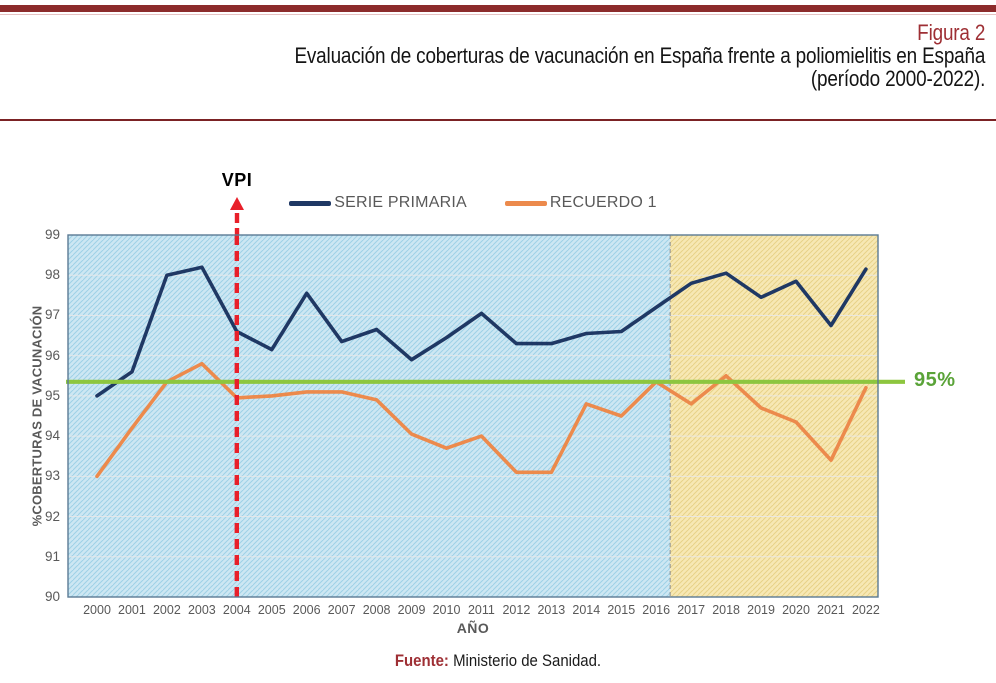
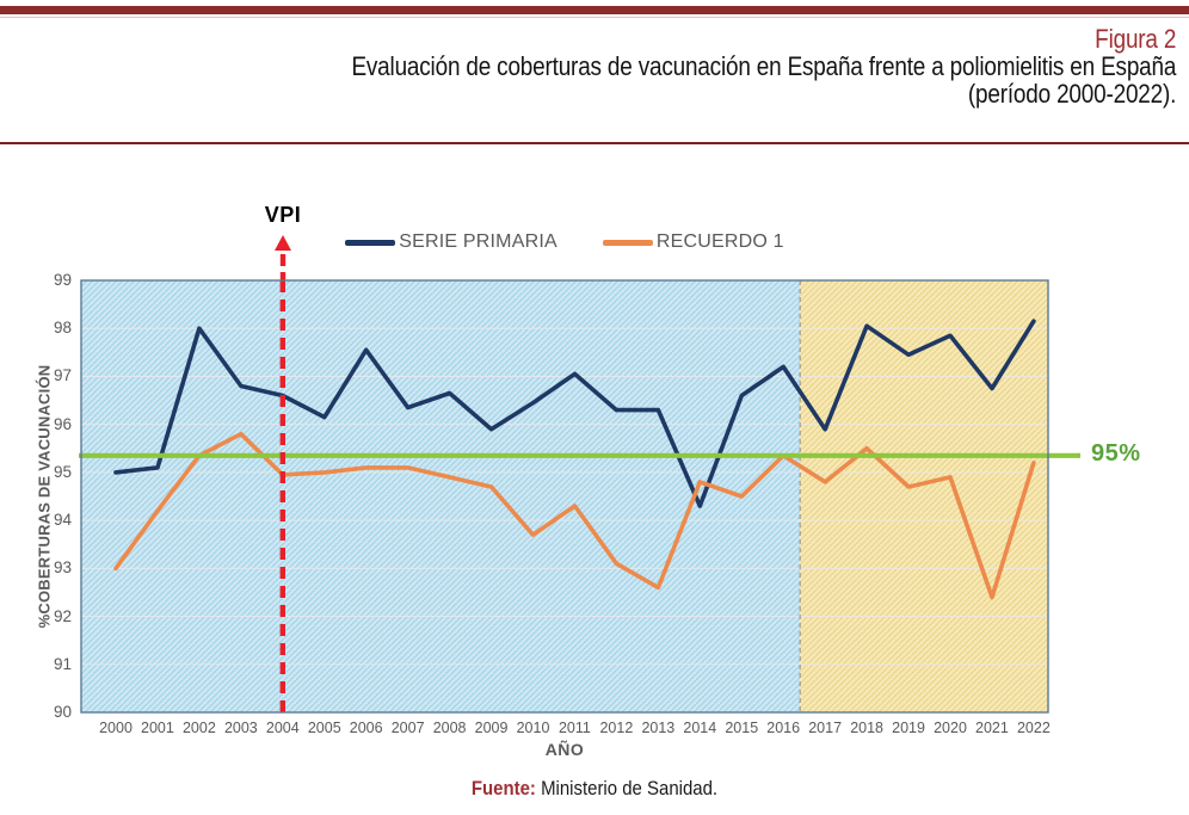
SERIE PRIMARIA/2001: 95.6 -> 95.1
SERIE PRIMARIA/2003: 98.2 -> 96.8
RECUERDO 1/2009: 94.0 -> 94.7
RECUERDO 1/2011: 94.0 -> 94.3
RECUERDO 1/2013: 93.1 -> 92.6
SERIE PRIMARIA/2014: 96.5 -> 94.3
SERIE PRIMARIA/2017: 97.8 -> 95.9
RECUERDO 1/2020: 94.3 -> 94.9
RECUERDO 1/2021: 93.4 -> 92.4
